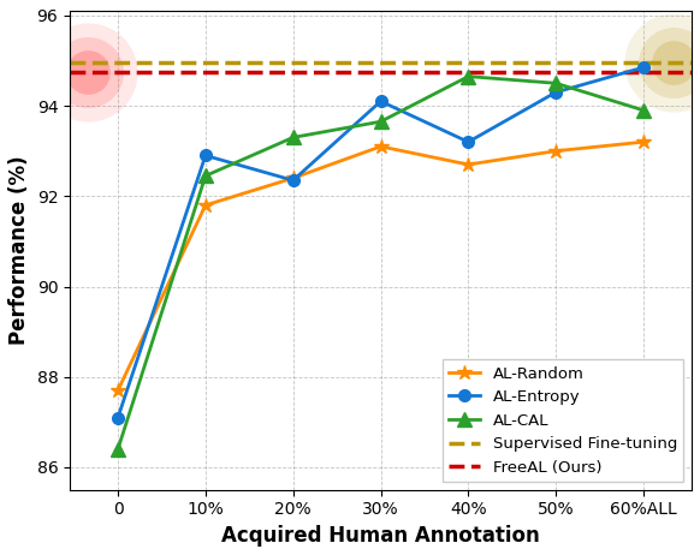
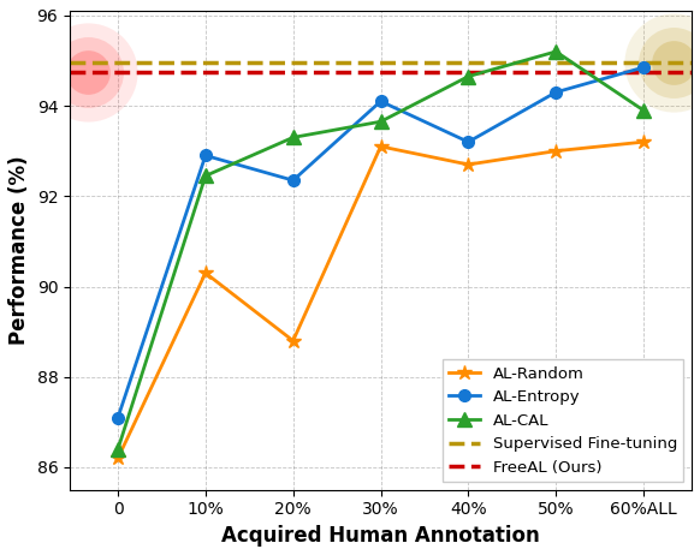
AL-Random/0: 87.7 -> 86.2
AL-Random/10%: 91.8 -> 90.3
AL-Random/20%: 92.4 -> 88.8
AL-CAL/50%: 94.50 -> 95.20
